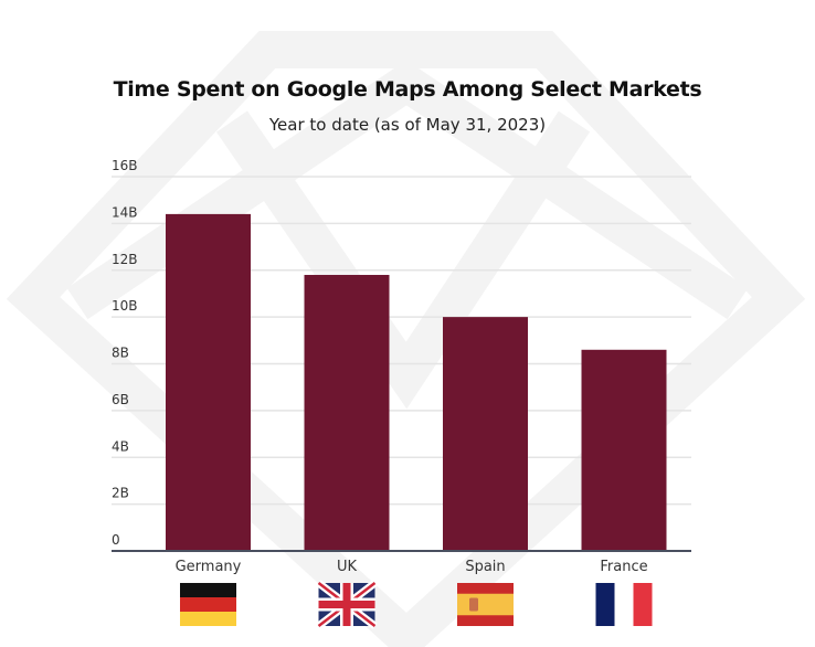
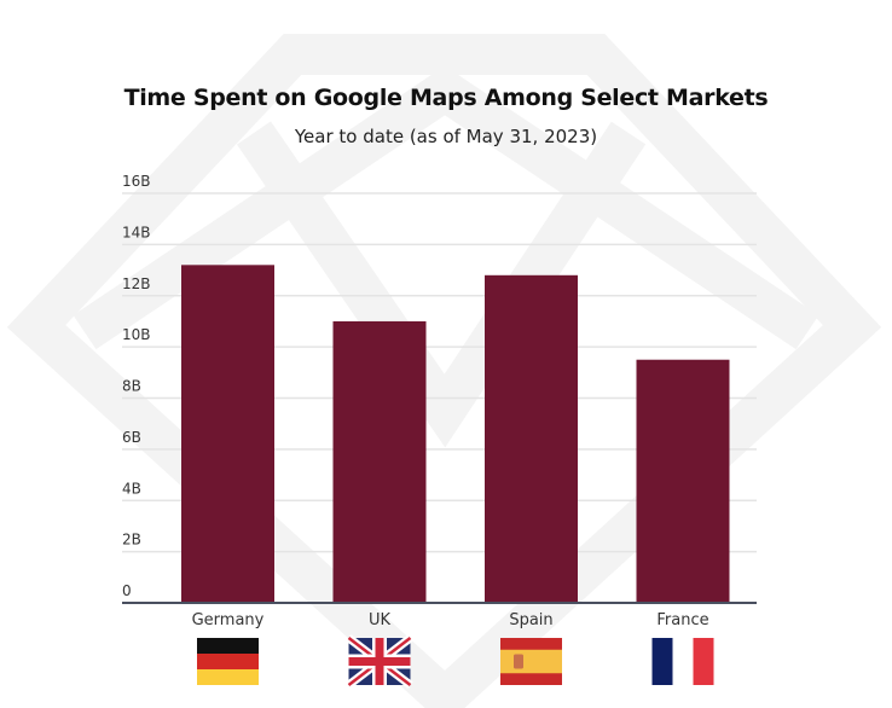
Germany: 14.4B -> 13.2B
UK: 11.8B -> 11.0B
Spain: 10.0B -> 12.8B
France: 8.6B -> 9.5B
